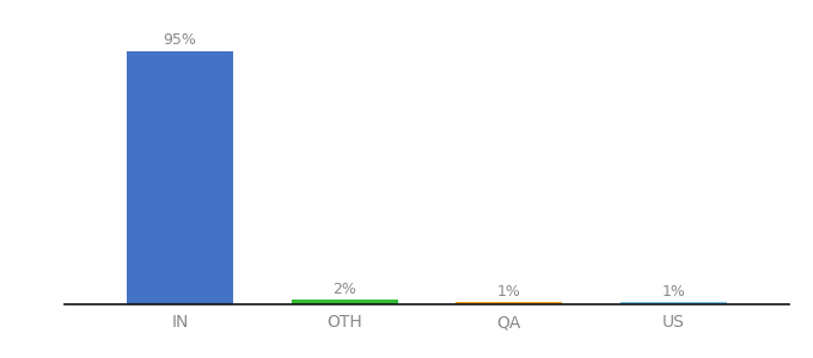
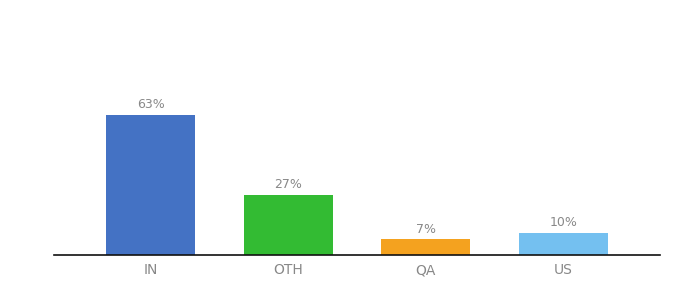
IN: 95% -> 63%
OTH: 2% -> 27%
QA: 1% -> 7%
US: 1% -> 10%
